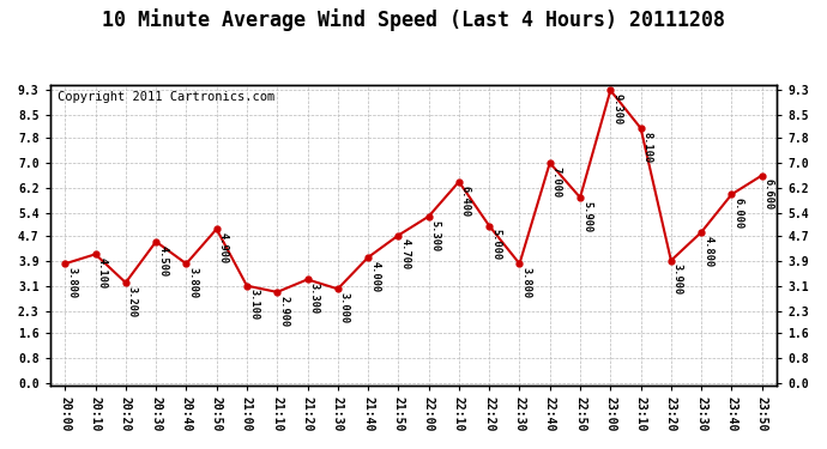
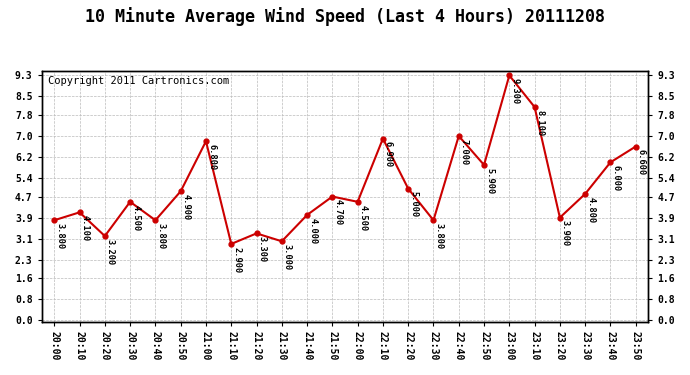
21:00: 3.100 -> 6.800
22:00: 5.300 -> 4.500
22:10: 6.400 -> 6.900
